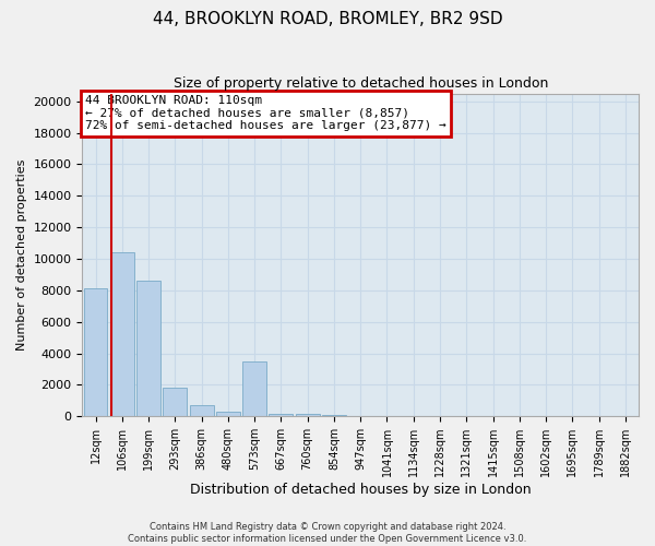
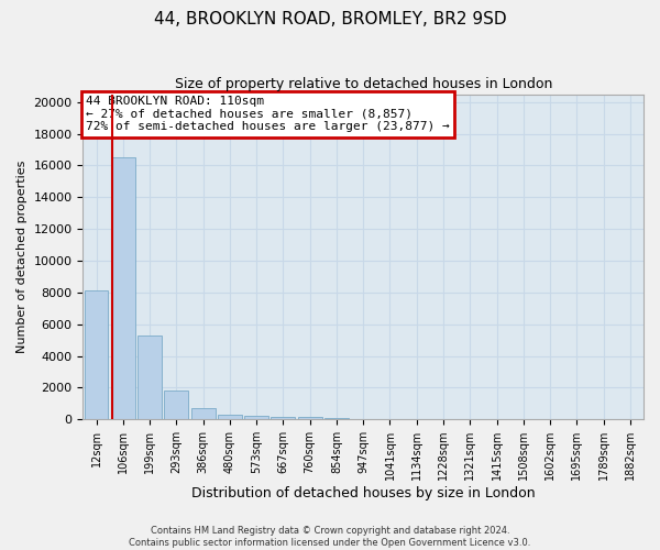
106sqm: 10400 -> 16500
199sqm: 8600 -> 5300
573sqm: 3500 -> 200
